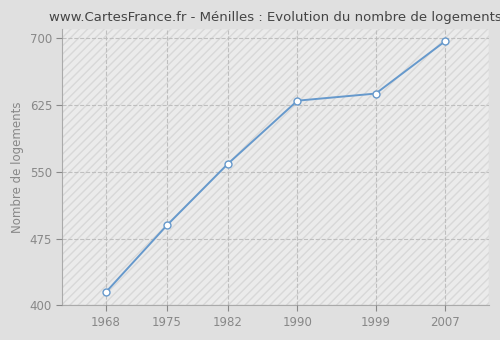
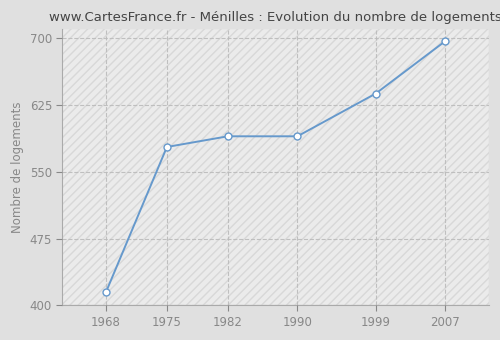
1975: 490 -> 578
1982: 559 -> 590
1990: 630 -> 590
